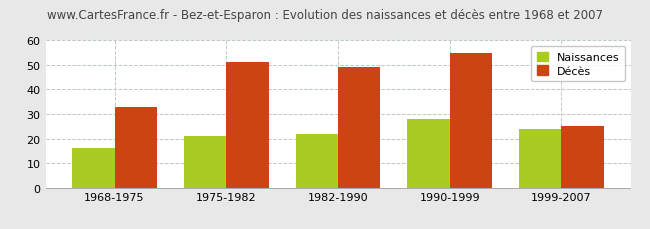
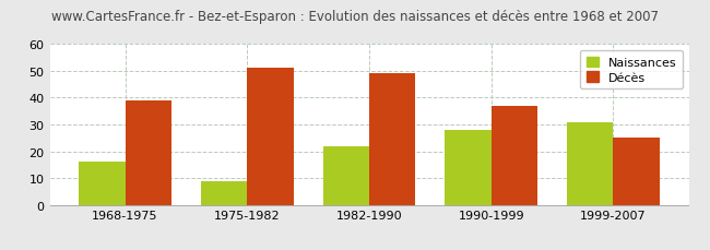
Décès/1968-1975: 33 -> 39
Naissances/1975-1982: 21 -> 9
Décès/1990-1999: 55 -> 37
Naissances/1999-2007: 24 -> 31
